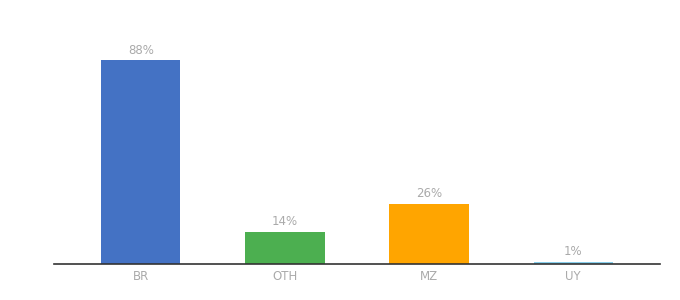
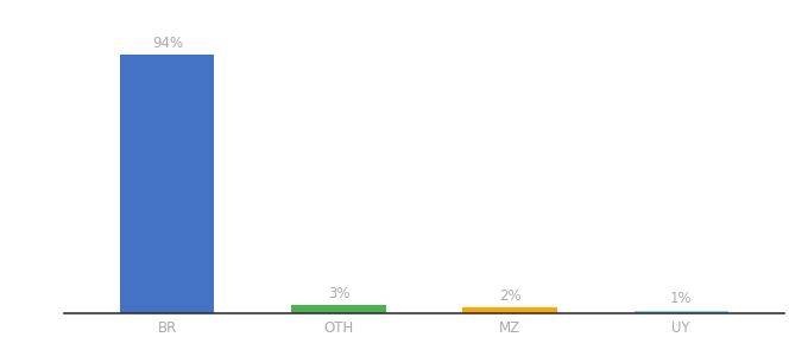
BR: 88% -> 94%
OTH: 14% -> 3%
MZ: 26% -> 2%
